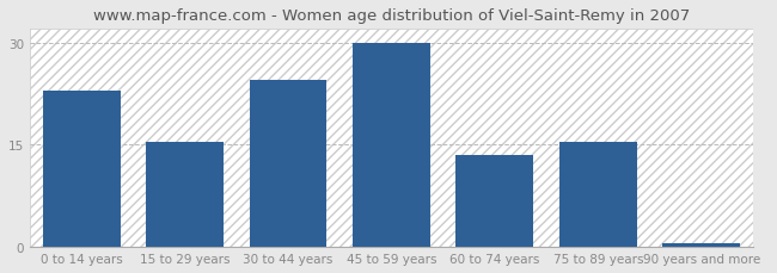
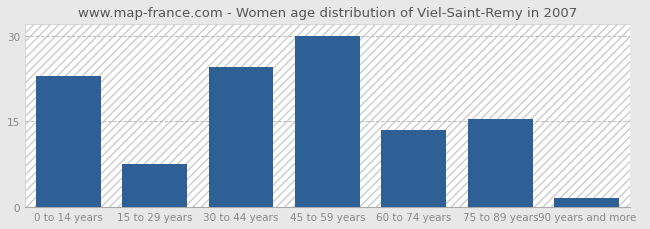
15 to 29 years: 15.5 -> 7.6
90 years and more: 0.5 -> 1.6
